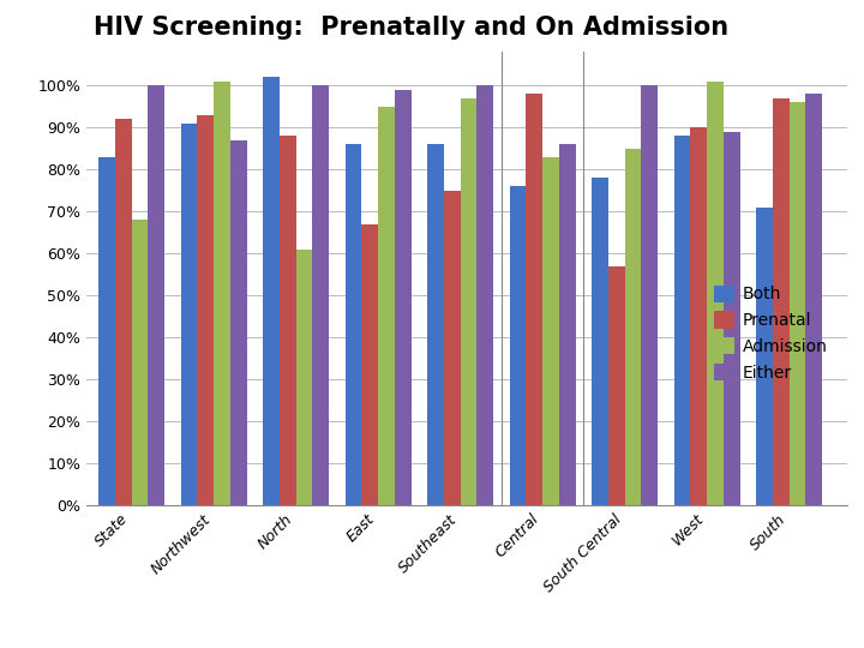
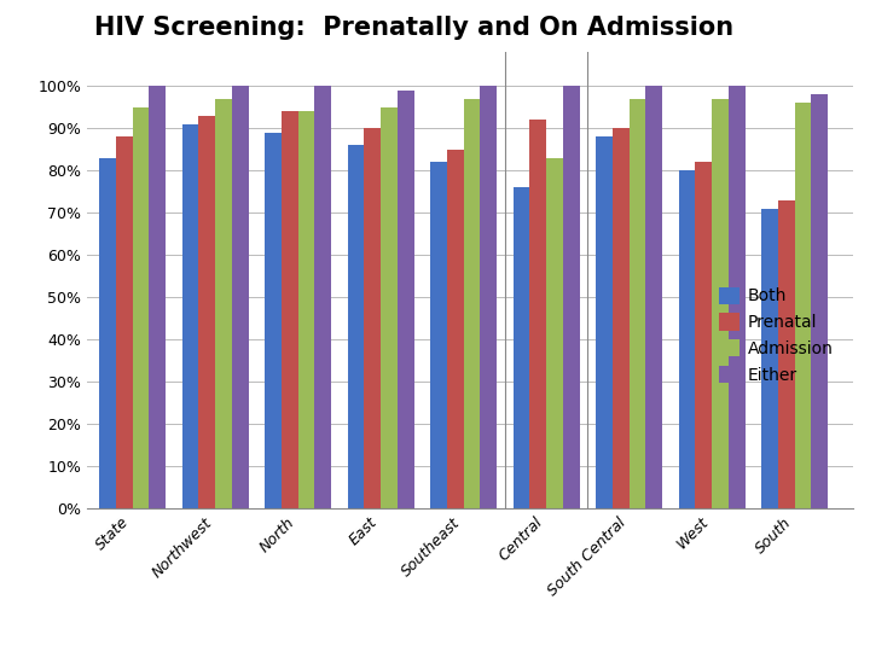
Prenatal/State: 92% -> 88%
Admission/State: 68% -> 95%
Admission/Northwest: 101% -> 97%
Either/Northwest: 87% -> 100%
Both/North: 102% -> 89%
Prenatal/North: 88% -> 94%
Admission/North: 61% -> 94%
Prenatal/East: 67% -> 90%
Both/Southeast: 86% -> 82%
Prenatal/Southeast: 75% -> 85%
Prenatal/Central: 98% -> 92%
Either/Central: 86% -> 100%
Both/South Central: 78% -> 88%
Prenatal/South Central: 57% -> 90%
Admission/South Central: 85% -> 97%
Both/West: 88% -> 80%
Prenatal/West: 90% -> 82%
Admission/West: 101% -> 97%
Either/West: 89% -> 100%
Prenatal/South: 97% -> 73%
